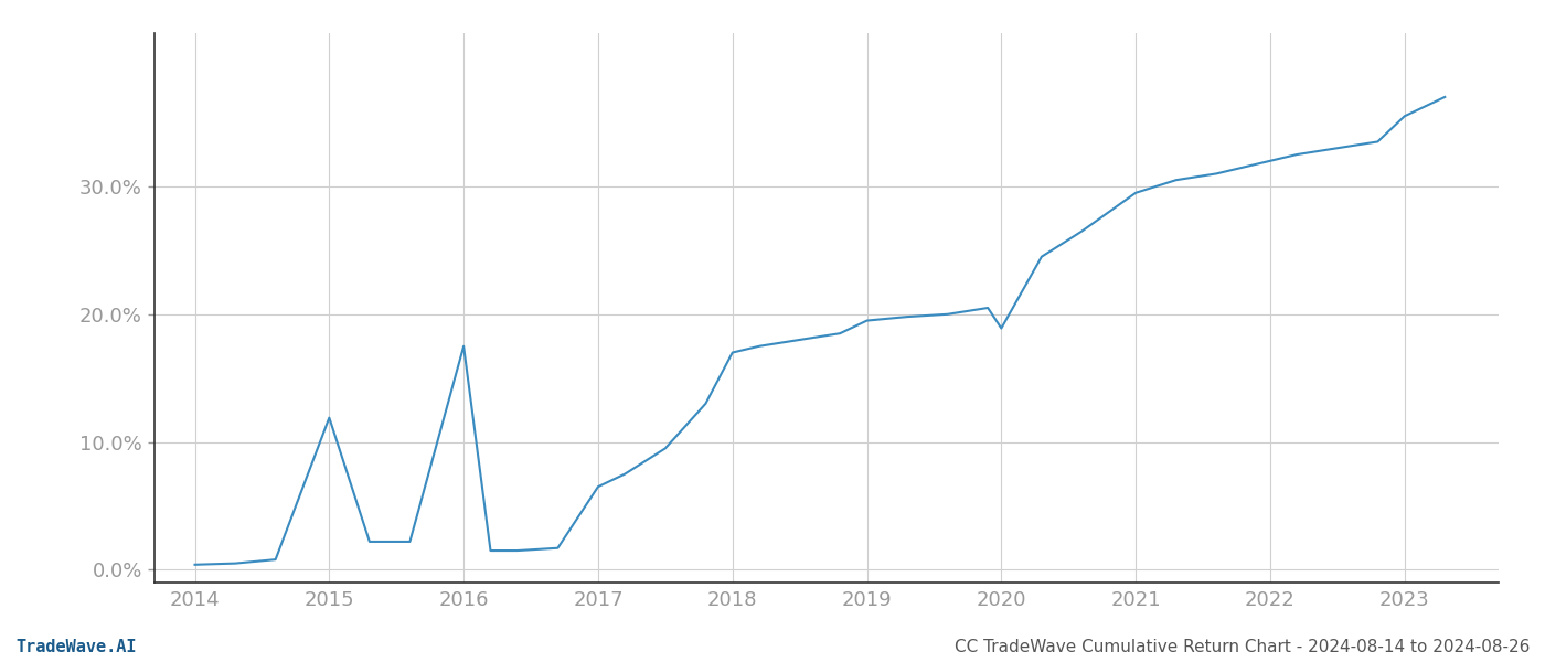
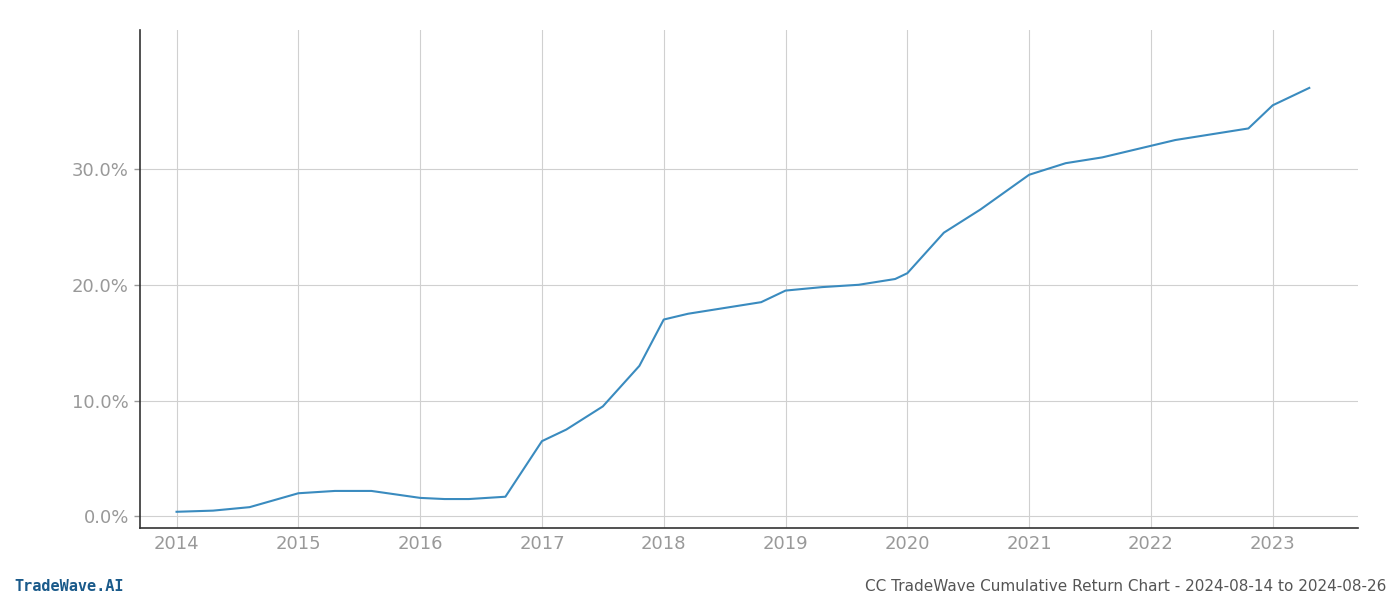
2015: 11.9% -> 2.0%
2016: 17.5% -> 1.6%
2020: 18.9% -> 21.0%
